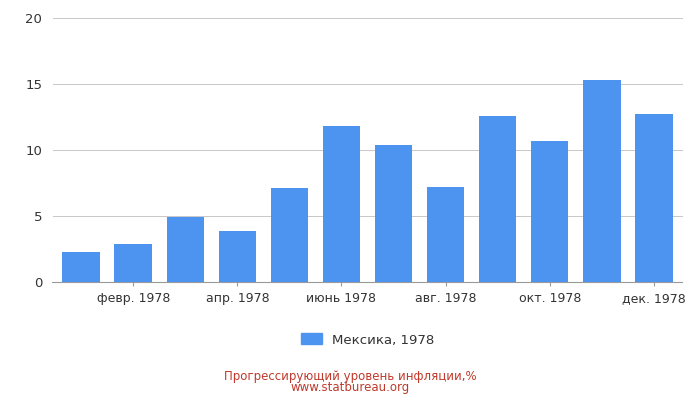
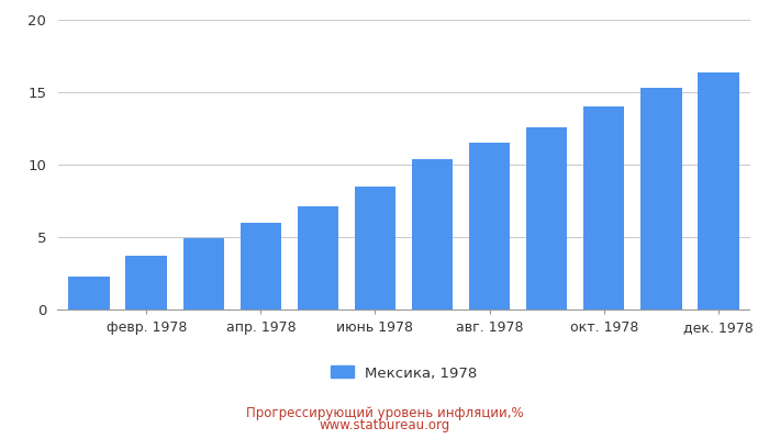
февр. 1978: 2.9 -> 3.7
апр. 1978: 3.9 -> 6.0
июнь 1978: 11.8 -> 8.5
авг. 1978: 7.2 -> 11.5
окт. 1978: 10.7 -> 14.0
дек. 1978: 12.7 -> 16.4
